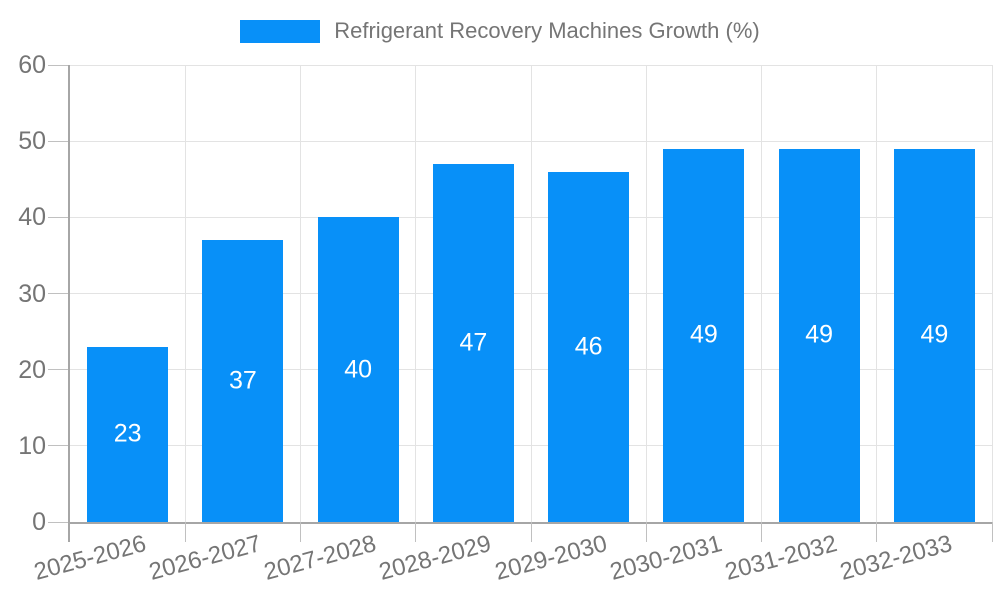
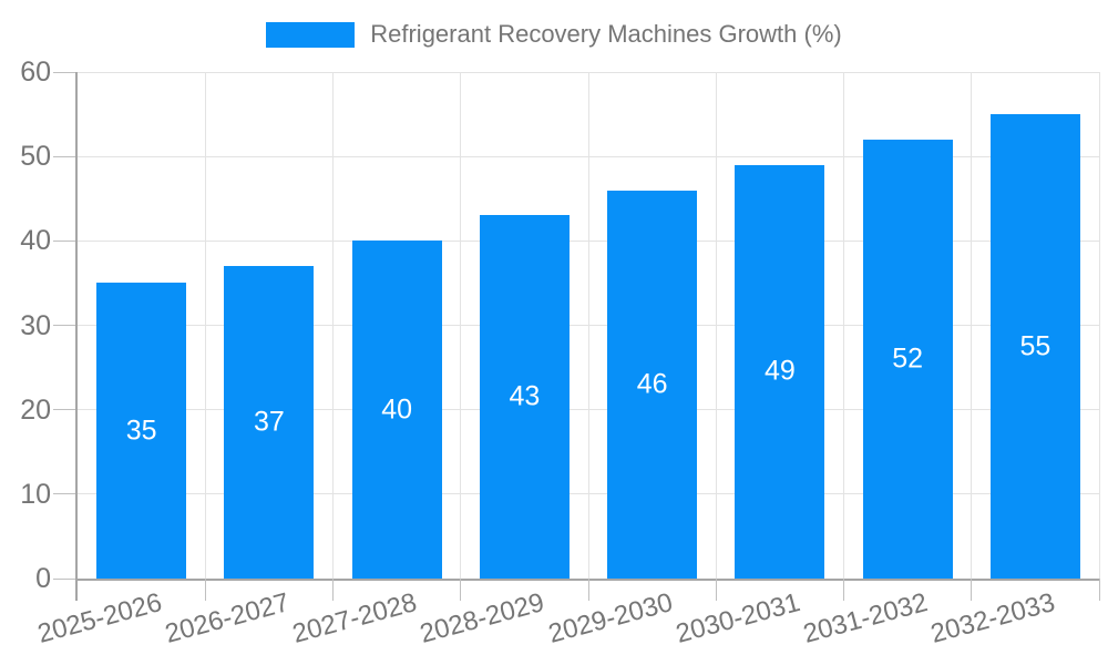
2025-2026: 23 -> 35
2028-2029: 47 -> 43
2031-2032: 49 -> 52
2032-2033: 49 -> 55
